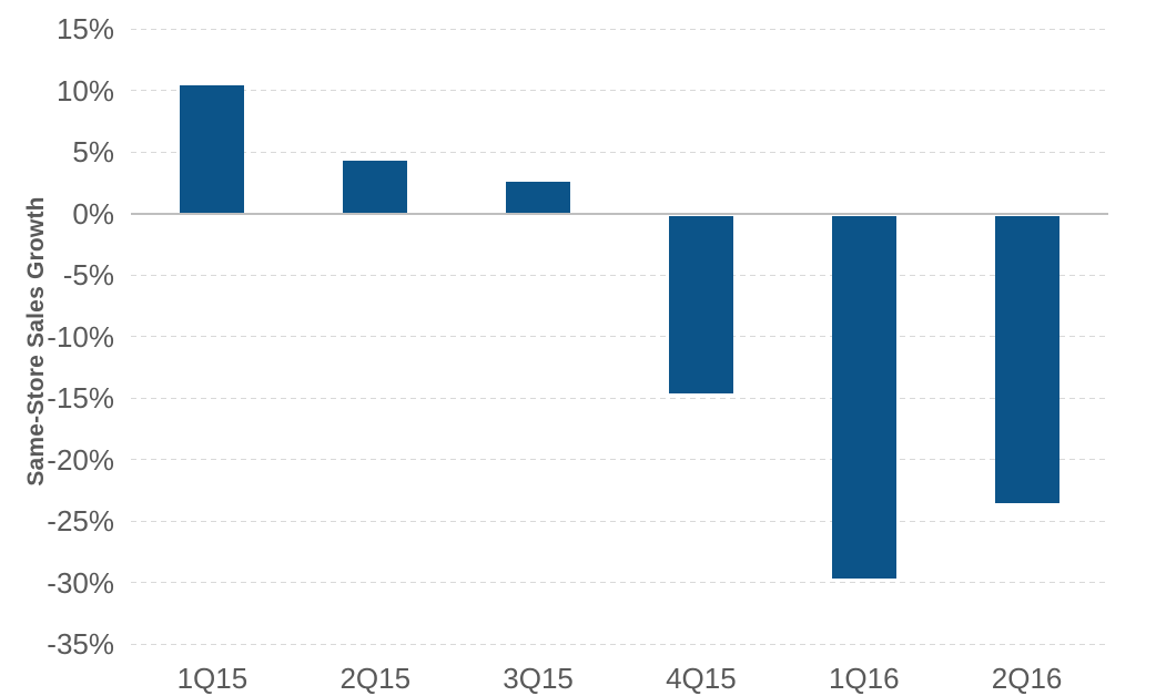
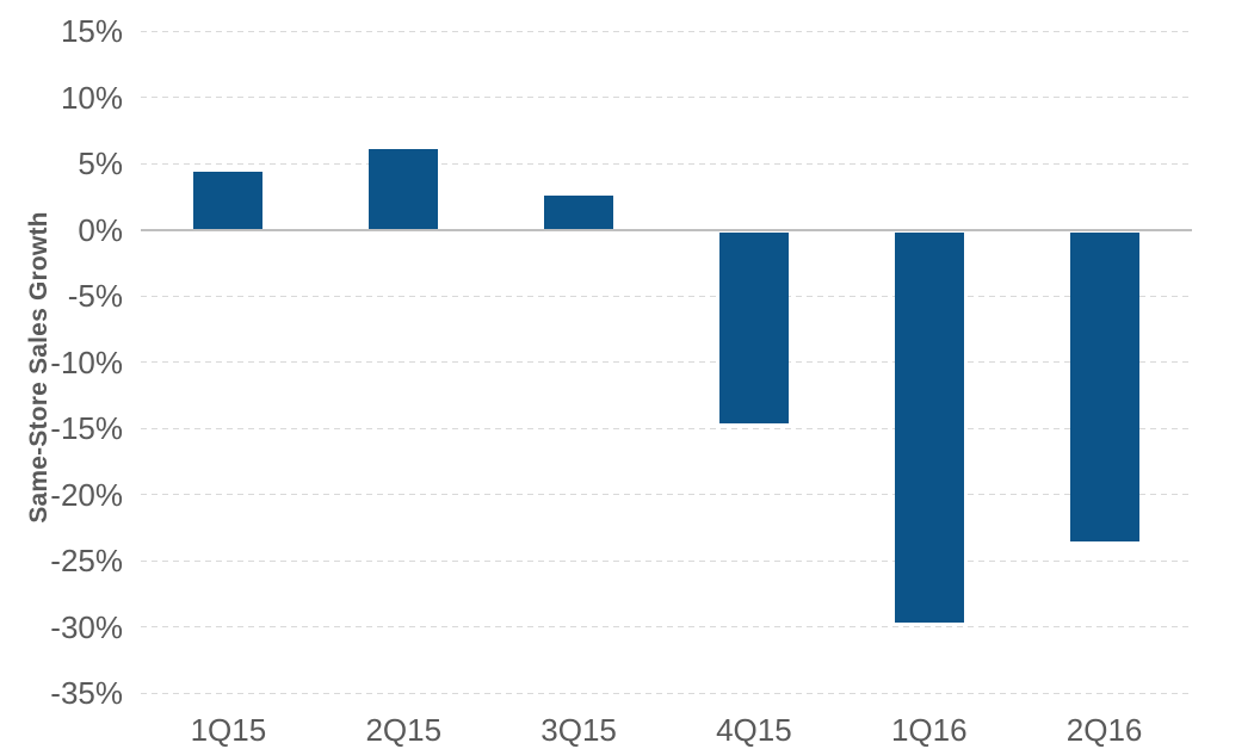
1Q15: 10.4% -> 4.4%
2Q15: 4.3% -> 6.1%
